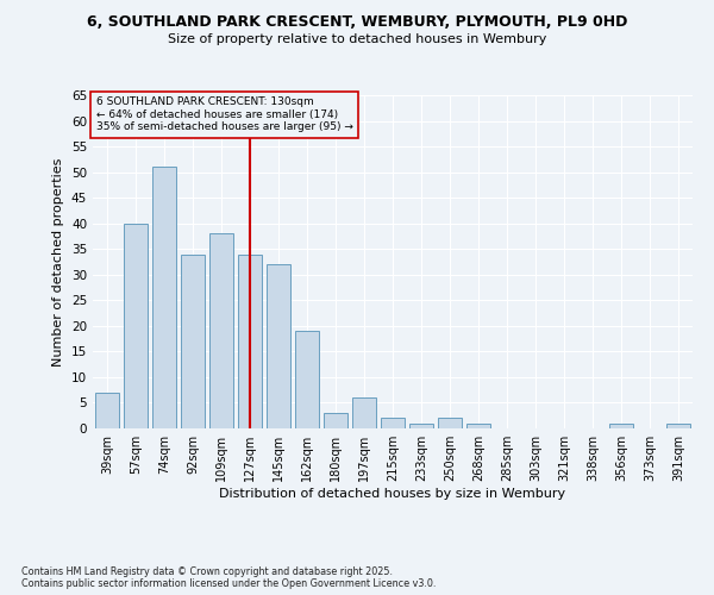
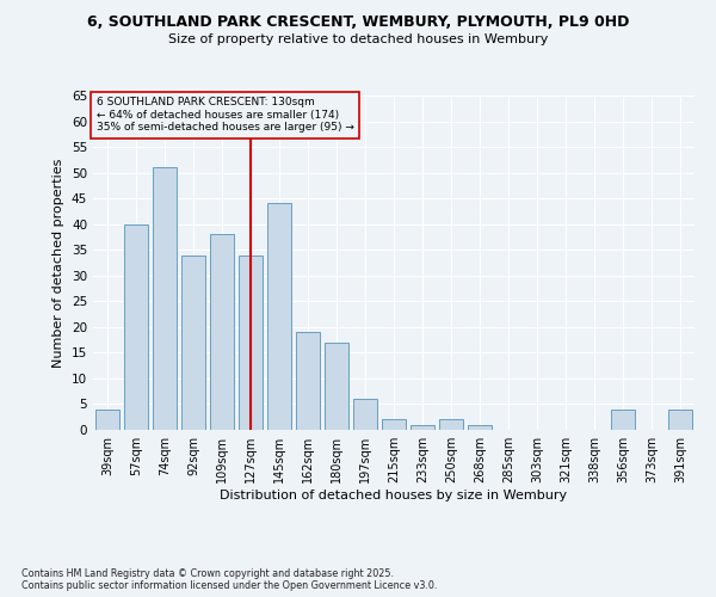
39sqm: 7 -> 4
145sqm: 32 -> 44
180sqm: 3 -> 17
356sqm: 1 -> 4
391sqm: 1 -> 4
